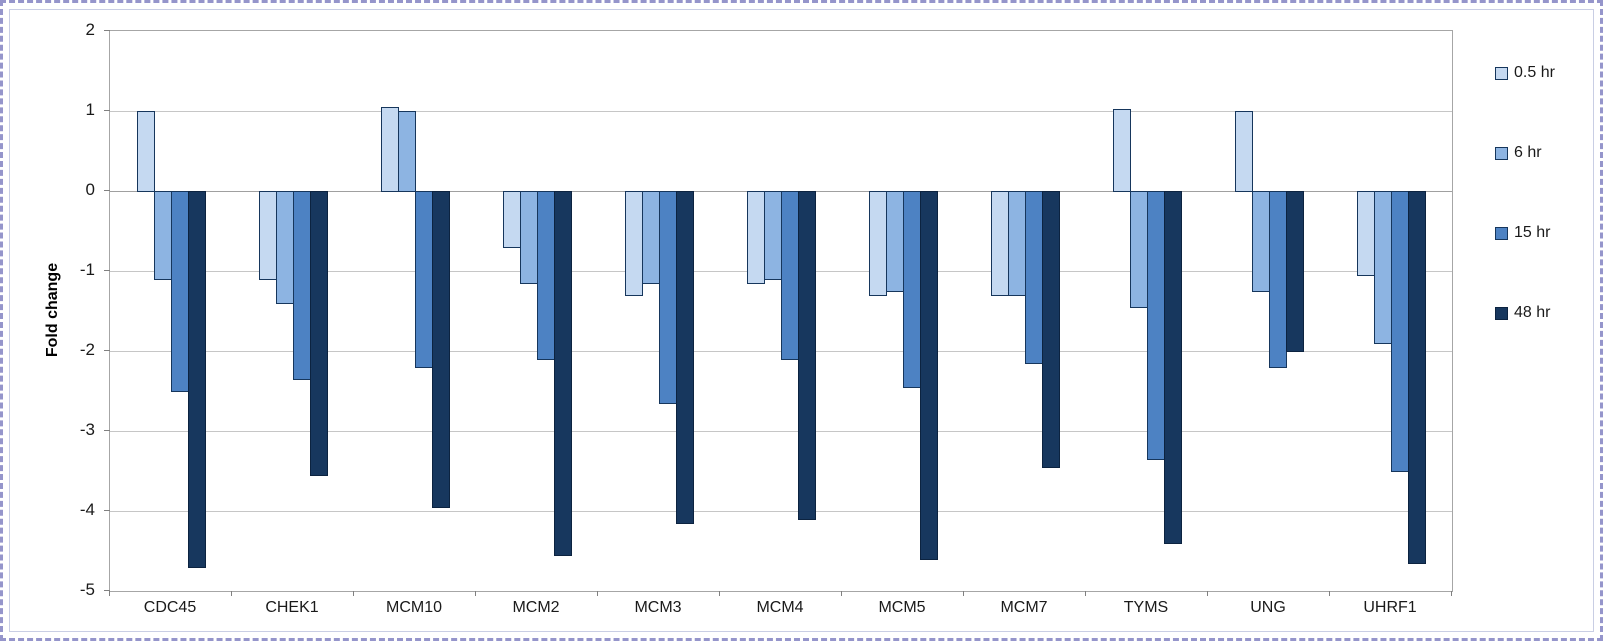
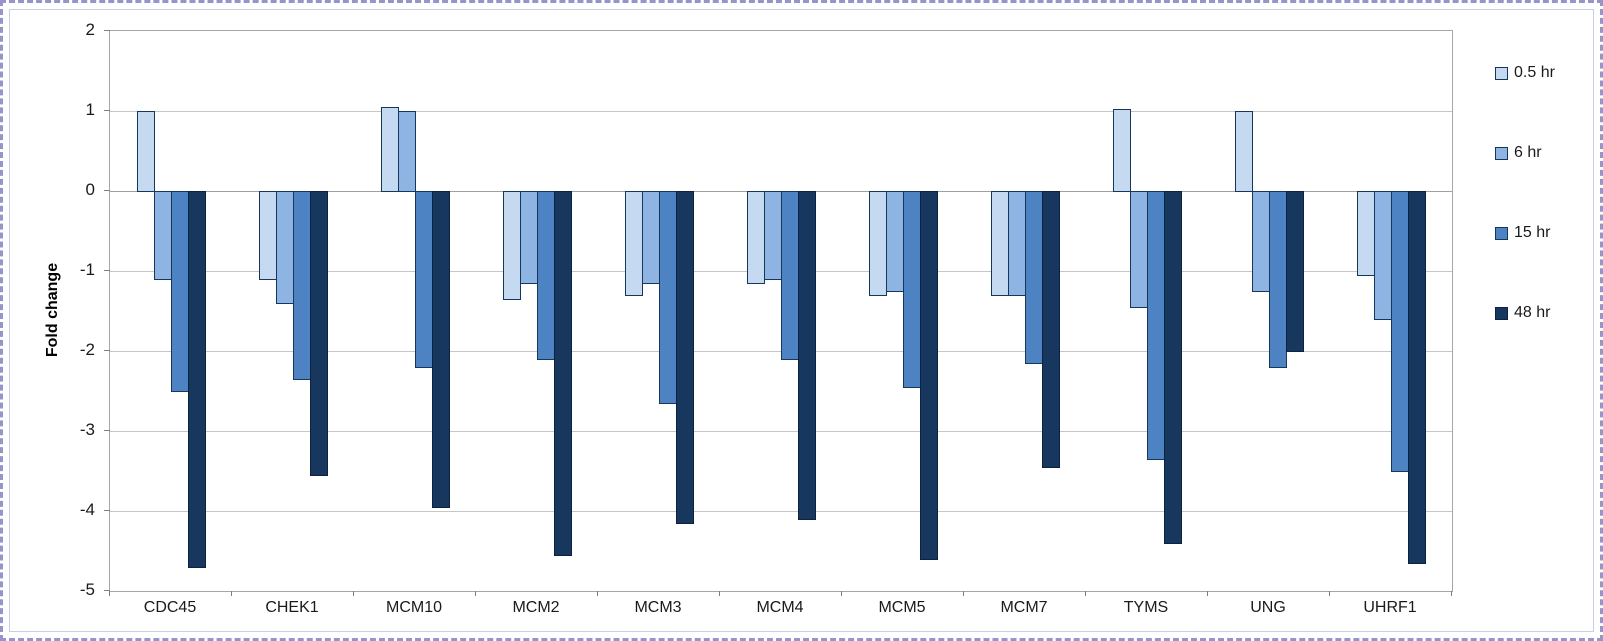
0.5 hr/MCM2: -0.7 -> -1.4
6 hr/UHRF1: -1.9 -> -1.6
